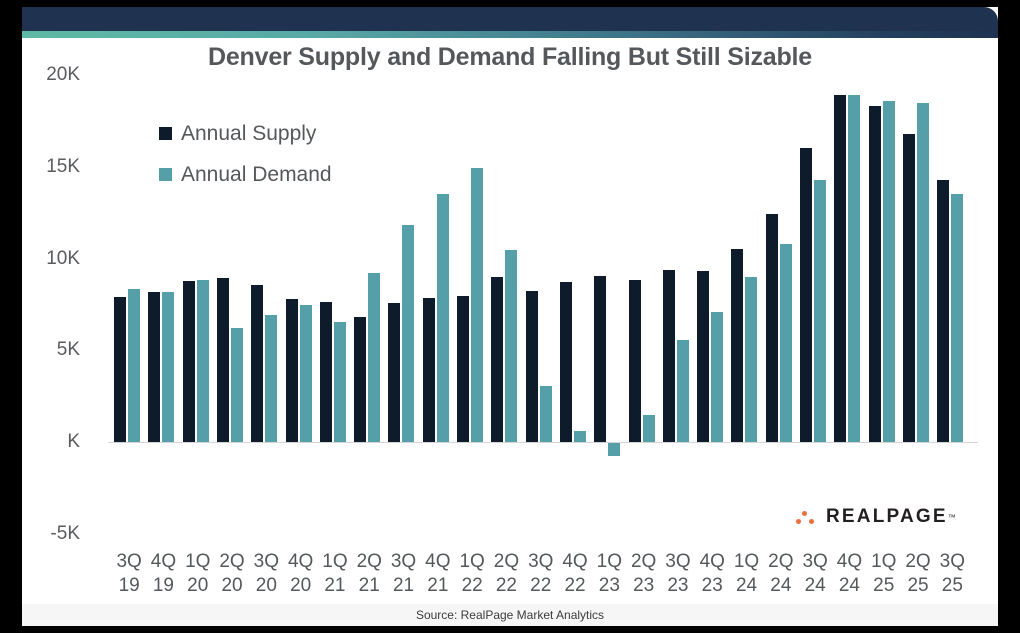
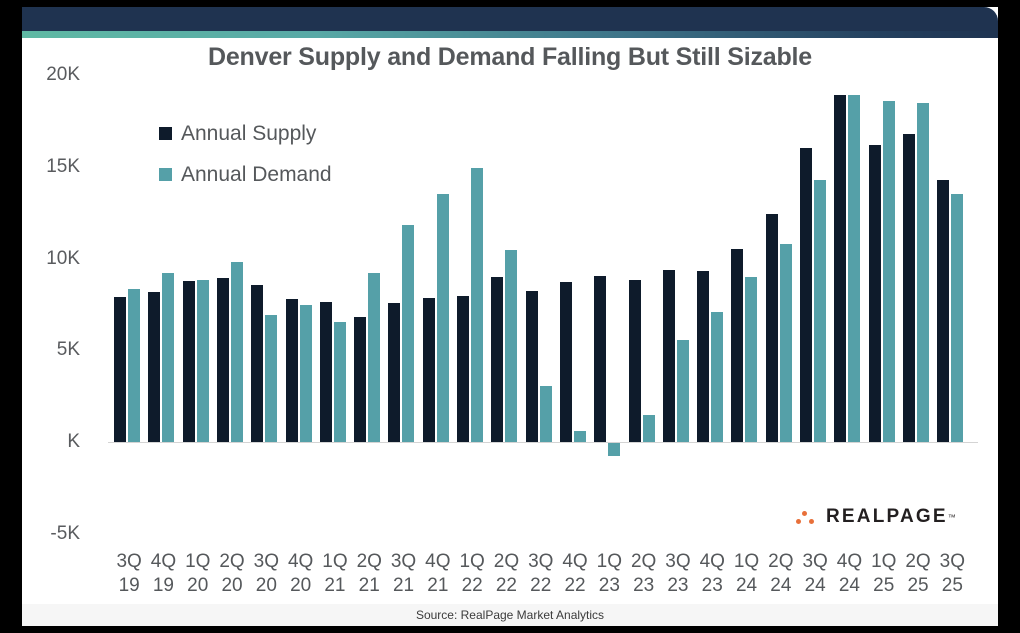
Annual Demand/4Q 19: 8.2K -> 9.2K
Annual Demand/2Q 20: 6.2K -> 9.8K
Annual Supply/1Q 25: 18.3K -> 16.2K
